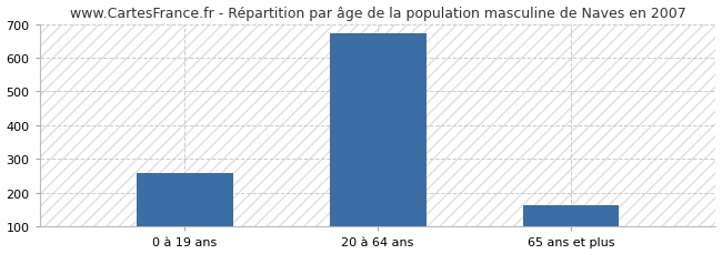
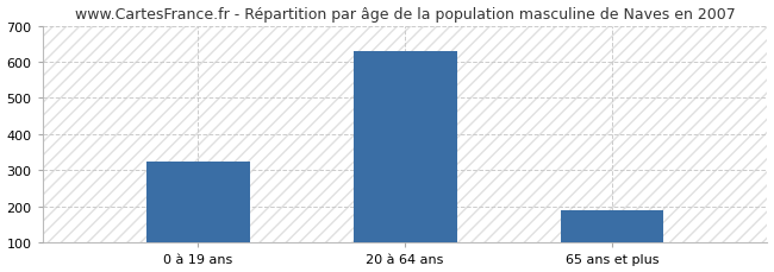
0 à 19 ans: 258 -> 325
20 à 64 ans: 673 -> 630
65 ans et plus: 163 -> 190
